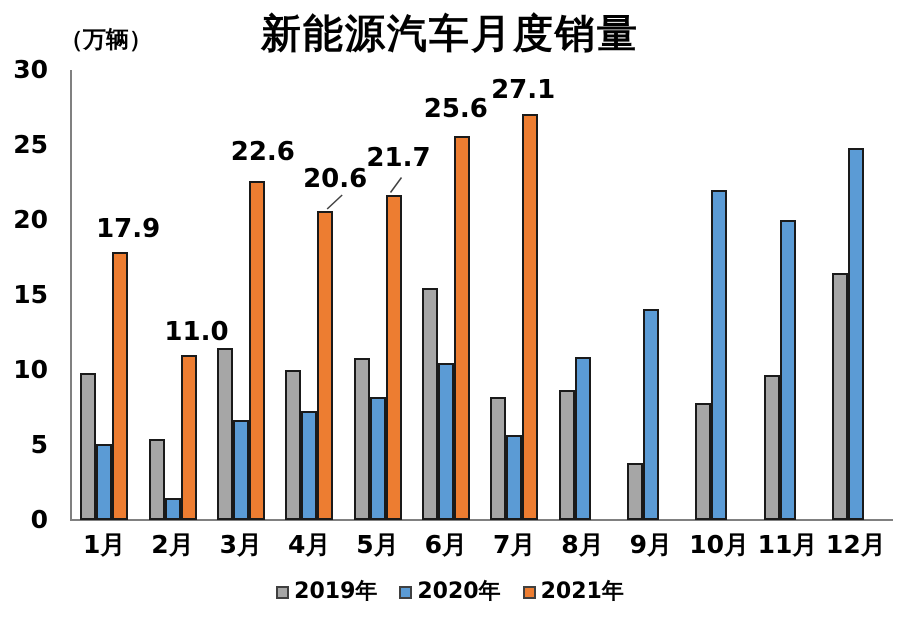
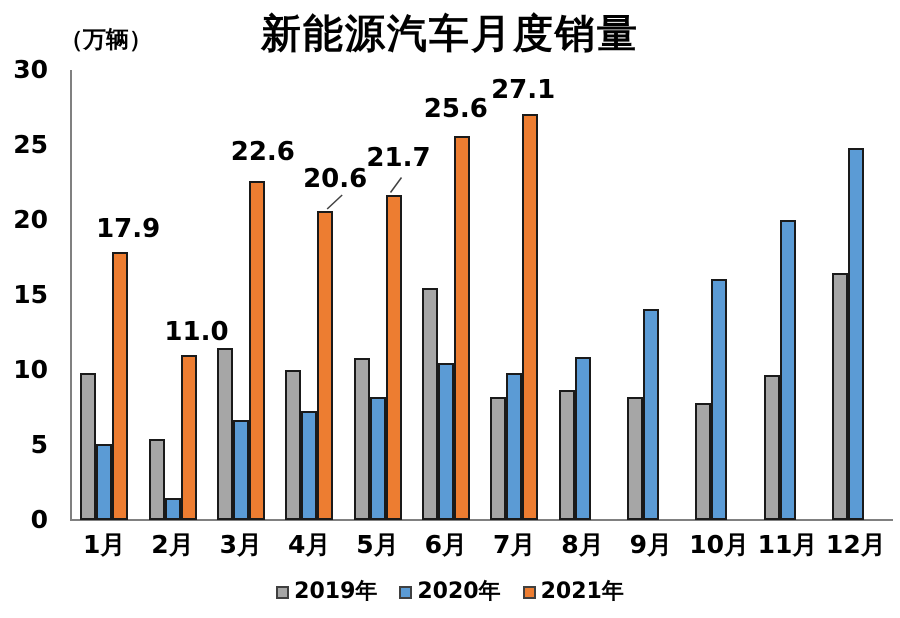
2020年/7月: 5.7 -> 9.8
2019年/9月: 3.8 -> 8.2
2020年/10月: 22.0 -> 16.1
